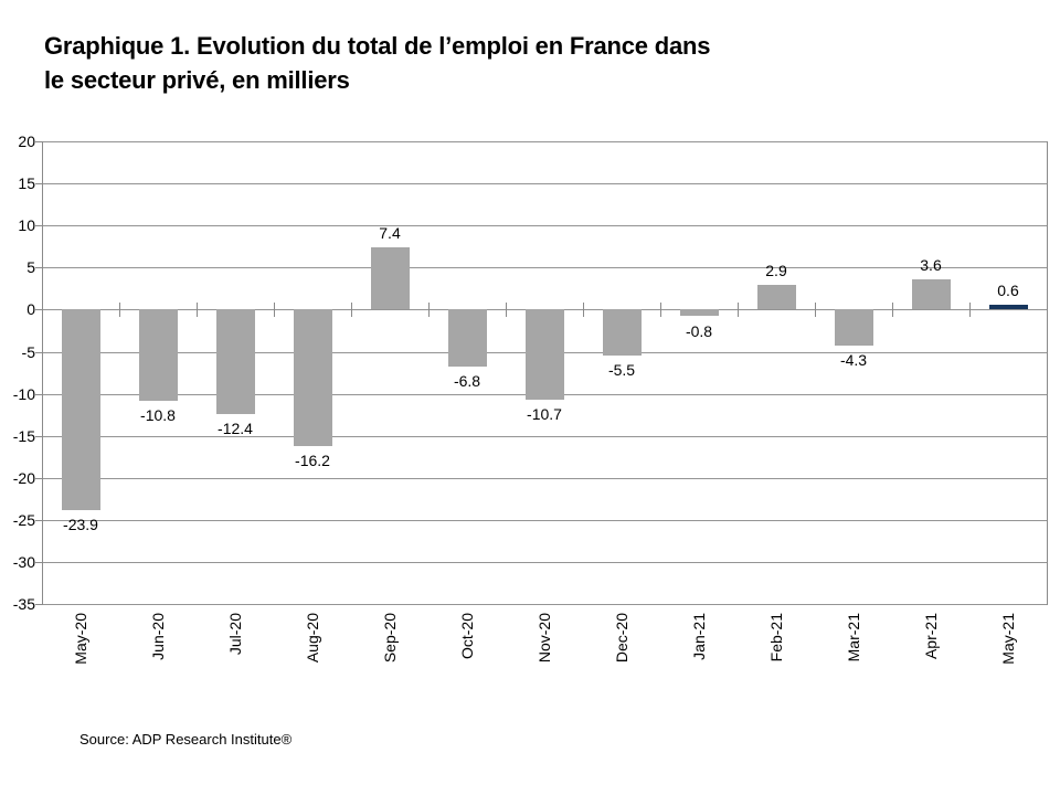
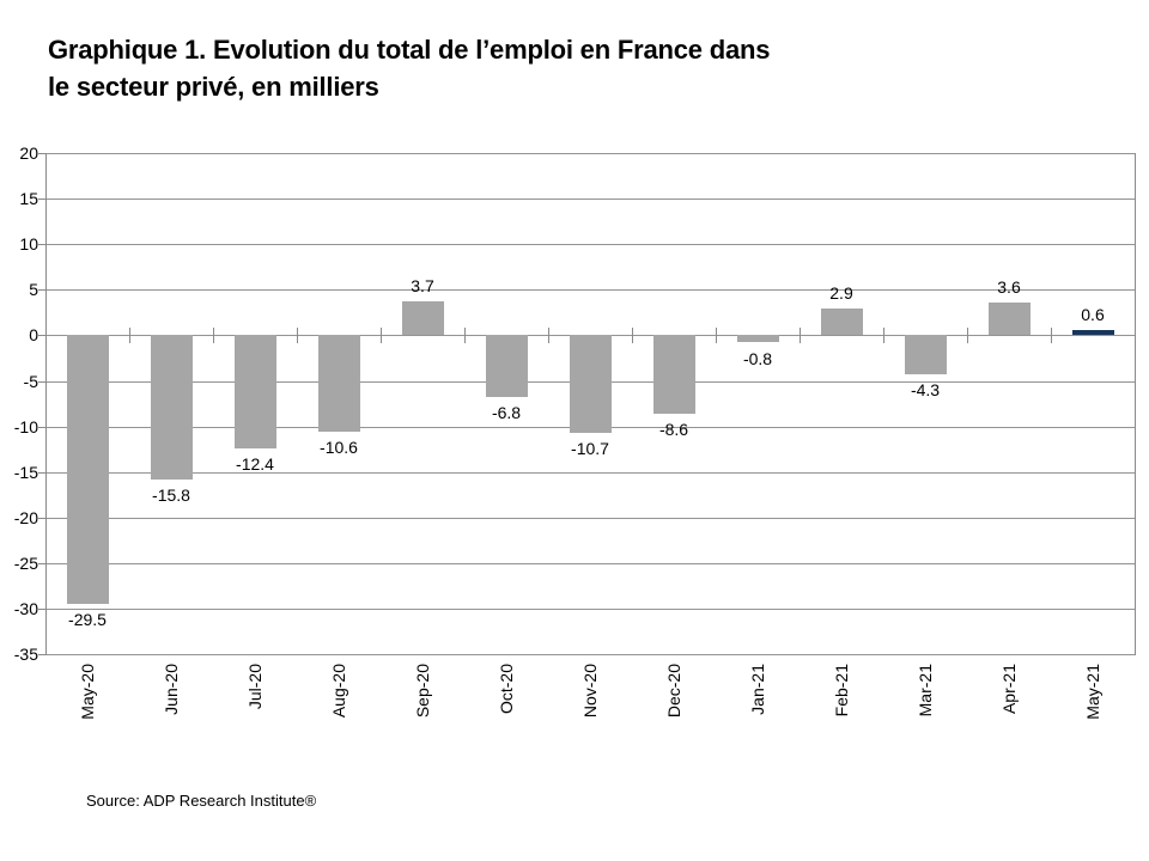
May-20: -23.9 -> -29.5
Jun-20: -10.8 -> -15.8
Aug-20: -16.2 -> -10.6
Sep-20: 7.4 -> 3.7
Dec-20: -5.5 -> -8.6
